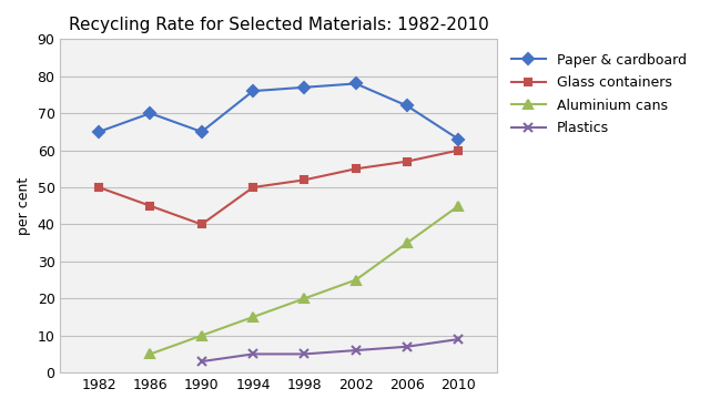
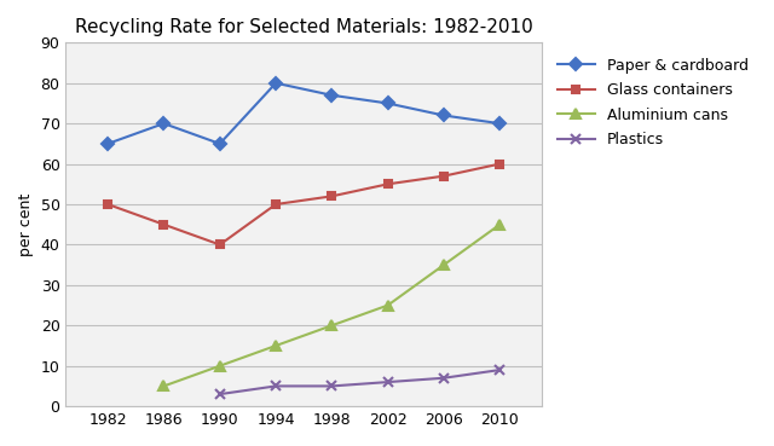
Paper & cardboard/1994: 76 -> 80
Paper & cardboard/2002: 78 -> 75
Paper & cardboard/2010: 63 -> 70
